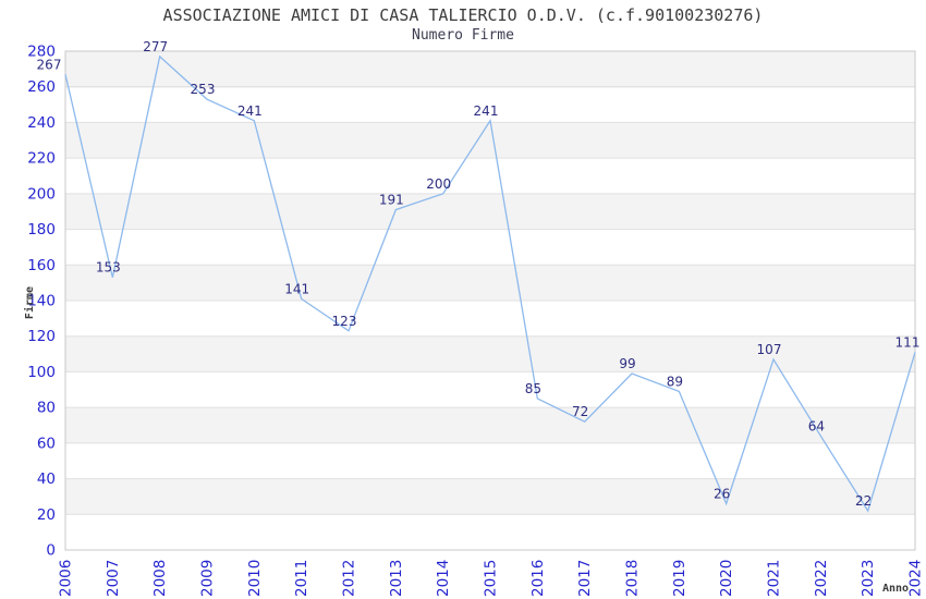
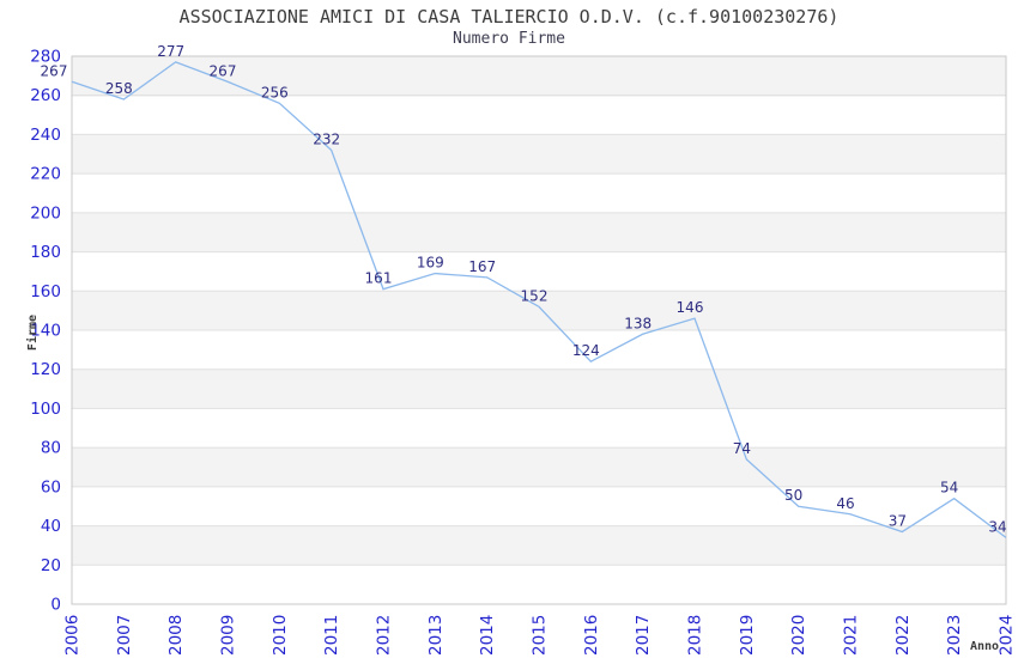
2007: 153 -> 258
2009: 253 -> 267
2010: 241 -> 256
2011: 141 -> 232
2012: 123 -> 161
2013: 191 -> 169
2014: 200 -> 167
2015: 241 -> 152
2016: 85 -> 124
2017: 72 -> 138
2018: 99 -> 146
2019: 89 -> 74
2020: 26 -> 50
2021: 107 -> 46
2022: 64 -> 37
2023: 22 -> 54
2024: 111 -> 34
